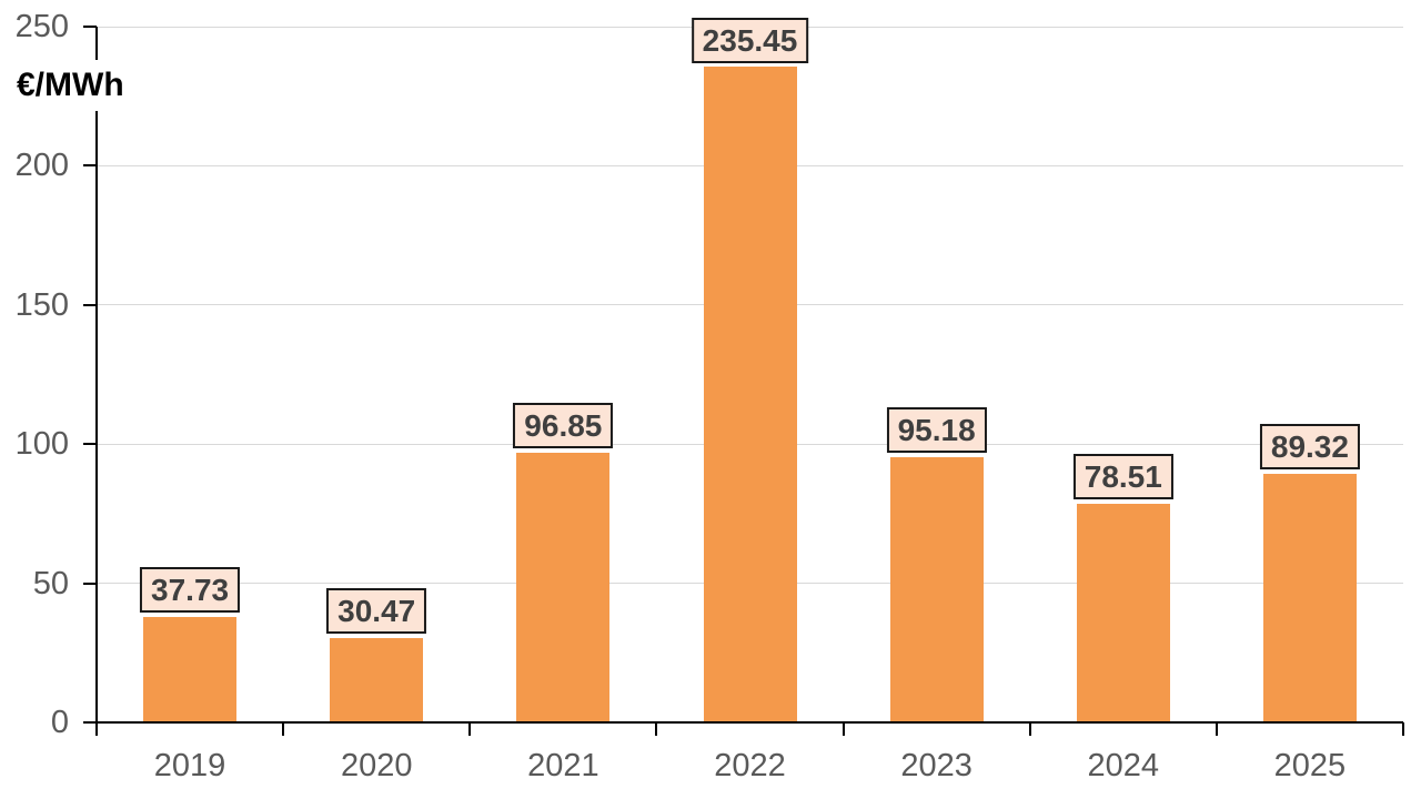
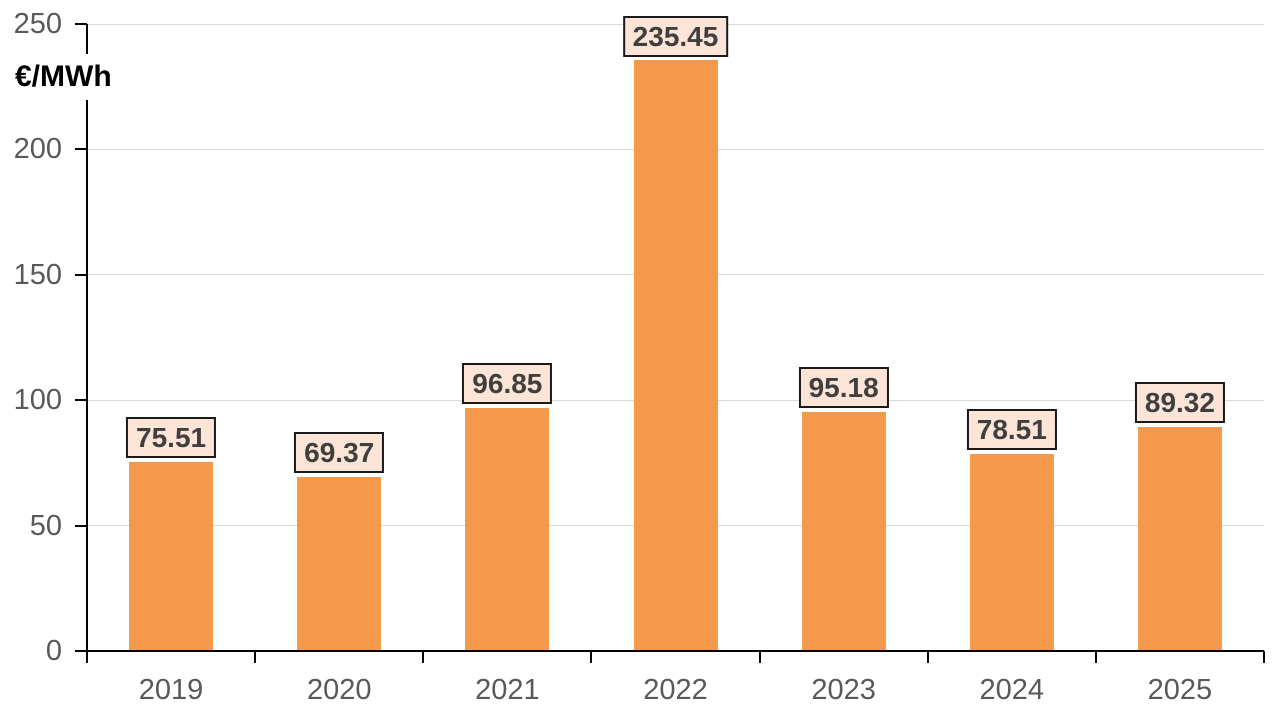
2019: 37.73 -> 75.51
2020: 30.47 -> 69.37
